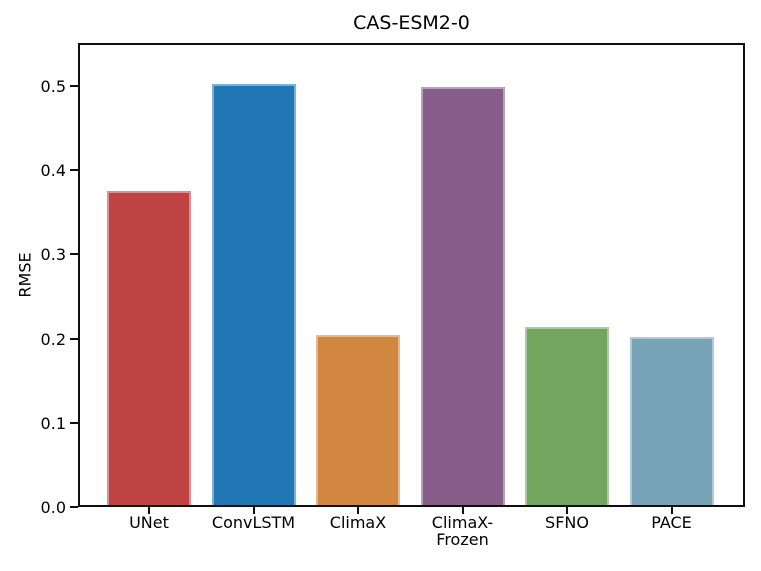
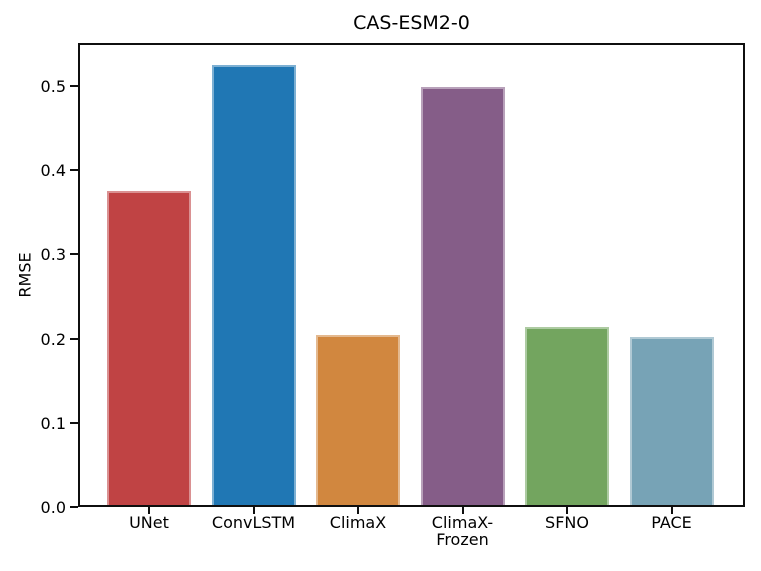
ConvLSTM: 0.50 -> 0.52
